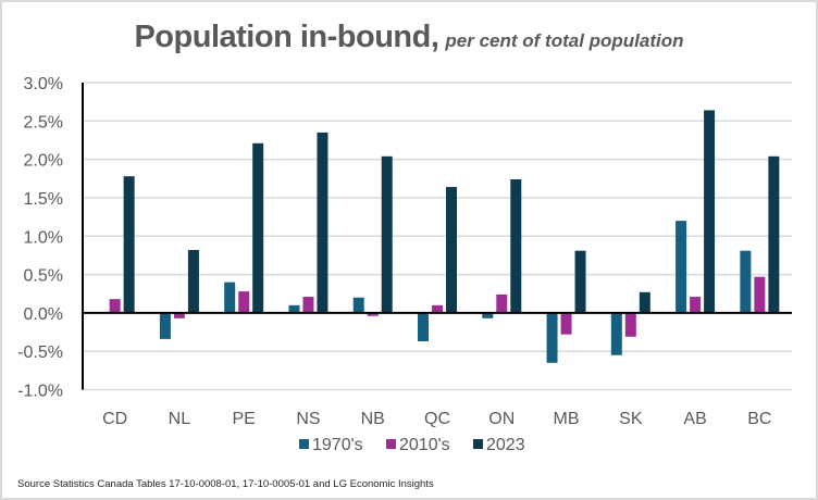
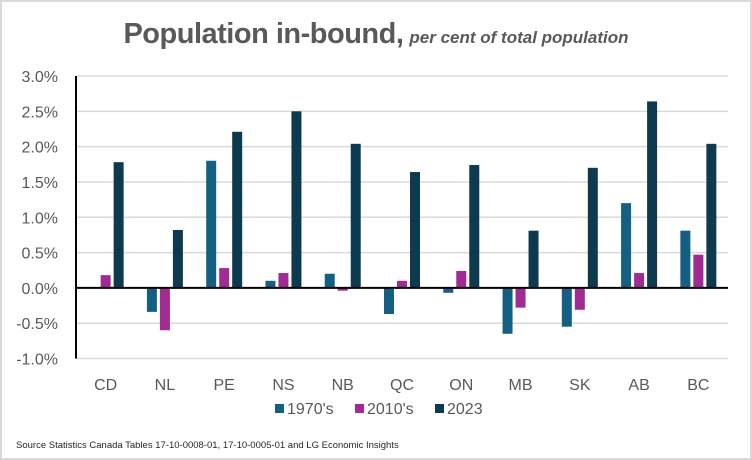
2010's/NL: -0.1% -> -0.6%
1970's/PE: 0.4% -> 1.8%
2023/NS: 2.4% -> 2.5%
2023/SK: 0.3% -> 1.7%
